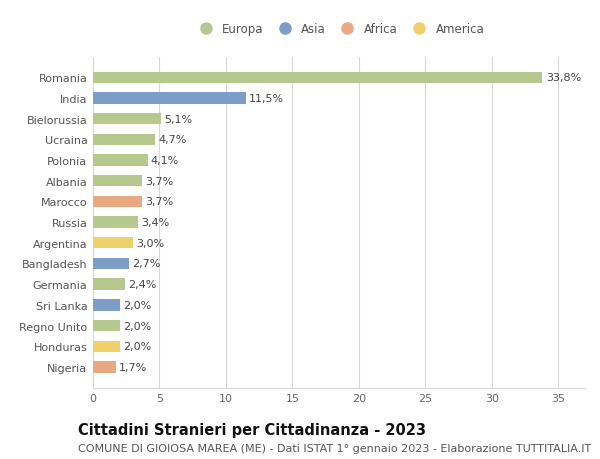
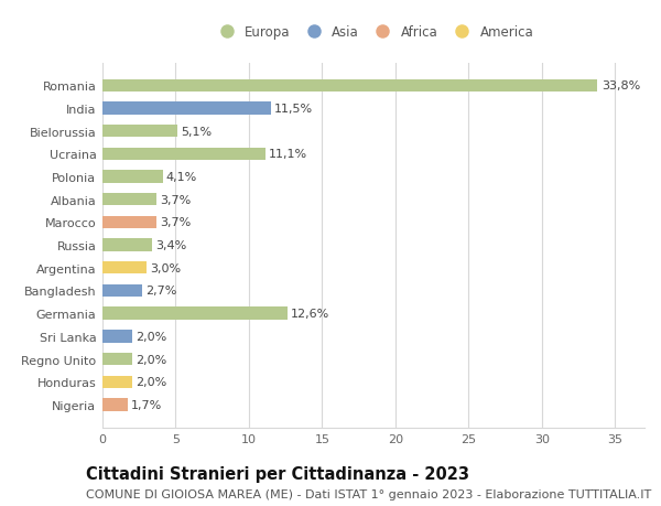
Ucraina: 4,7% -> 11,1%
Germania: 2,4% -> 12,6%
